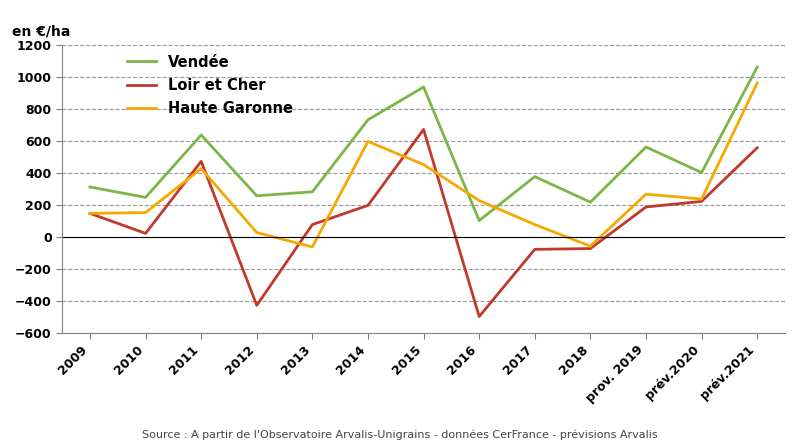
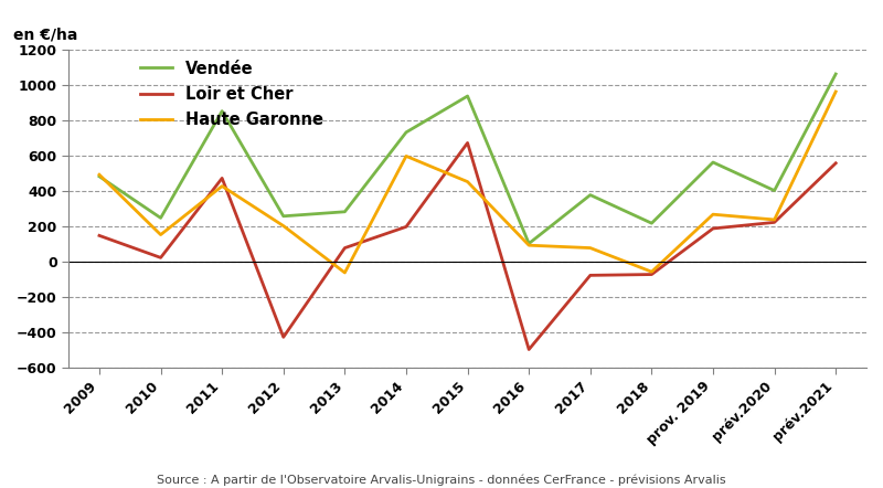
Vendée/2009: 310 -> 480
Haute Garonne/2009: 140 -> 490
Vendée/2011: 640 -> 850
Haute Garonne/2012: 20 -> 200
Haute Garonne/2016: 220 -> 90
